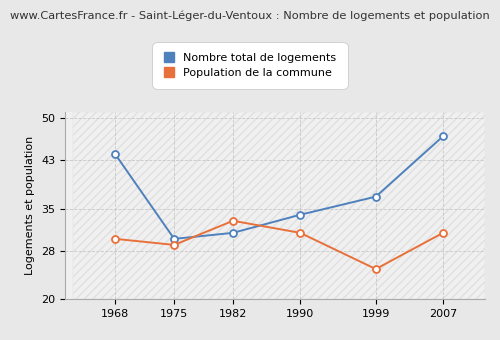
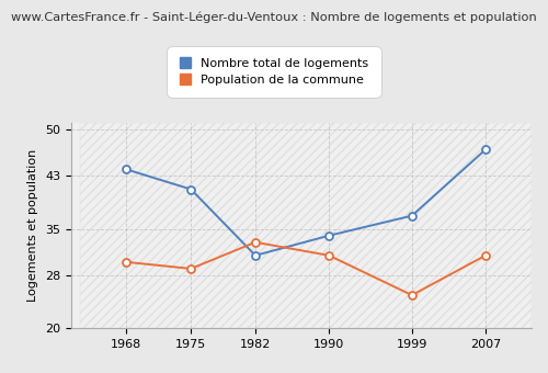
Nombre total de logements/1975: 30 -> 41
